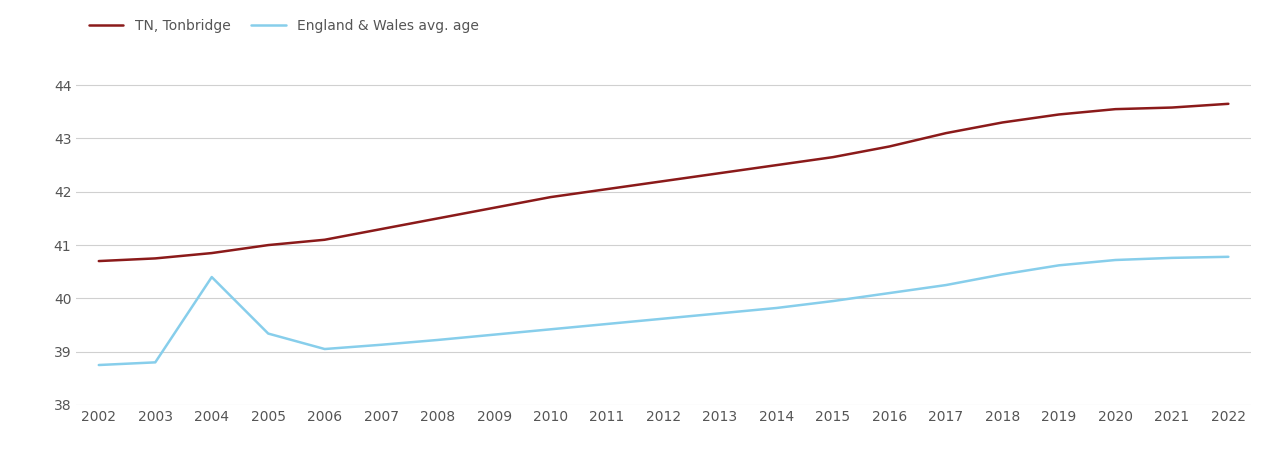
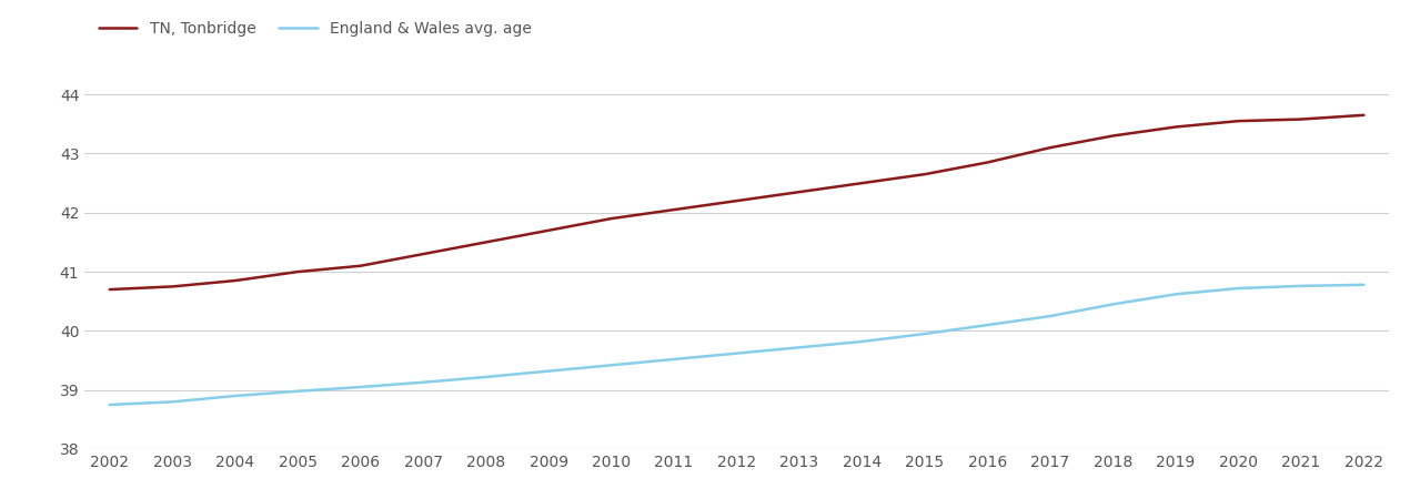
England & Wales avg. age/2004: 40.40 -> 38.90
England & Wales avg. age/2005: 39.34 -> 38.98
